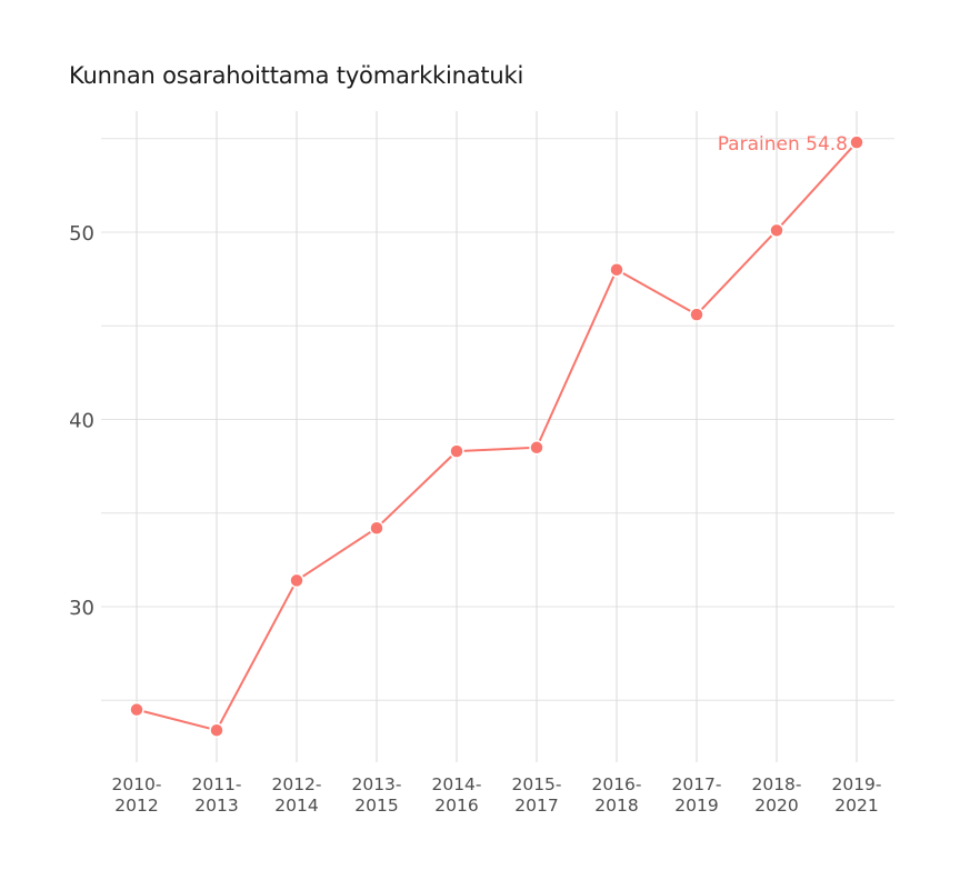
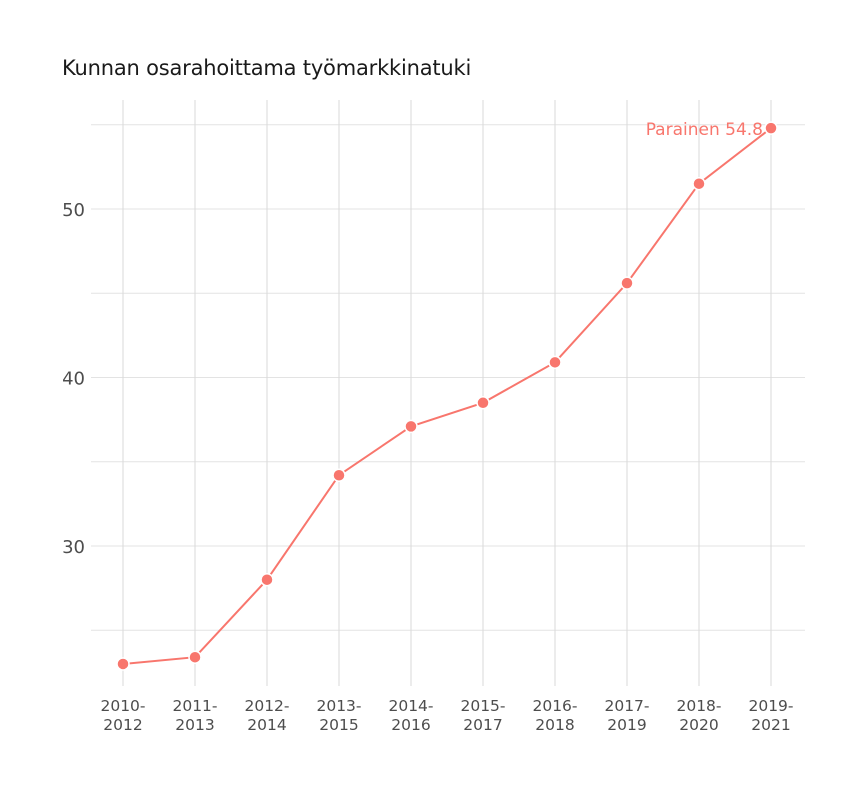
2010-2012: 24.5 -> 23.0
2012-2014: 31.4 -> 28.0
2014-2016: 38.3 -> 37.1
2016-2018: 48.0 -> 40.9
2018-2020: 50.1 -> 51.5
